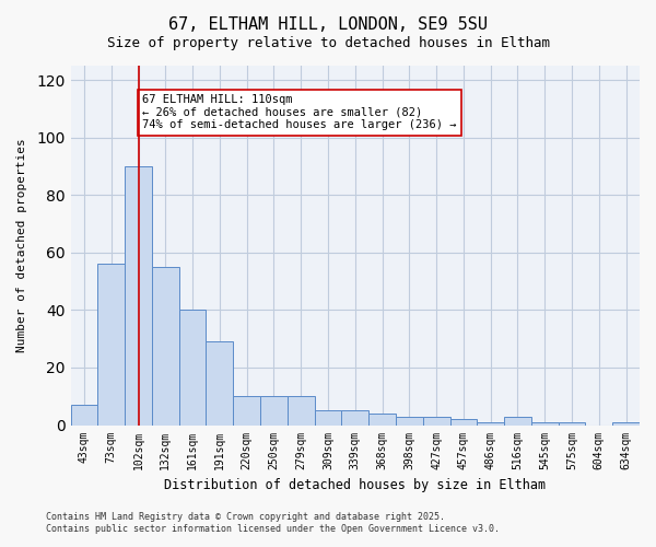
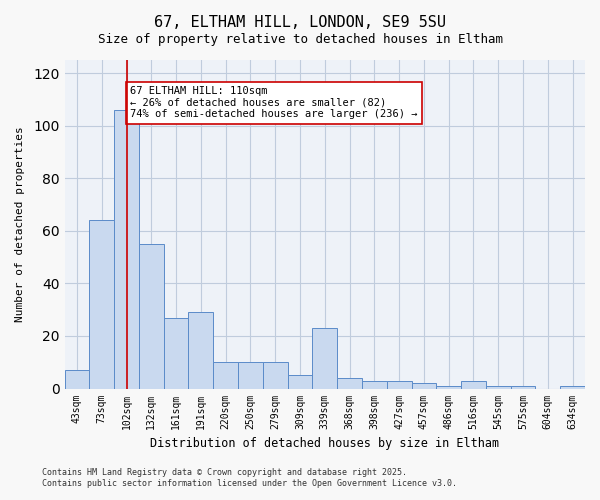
73sqm: 56 -> 64
102sqm: 90 -> 106
161sqm: 40 -> 27
339sqm: 5 -> 23
